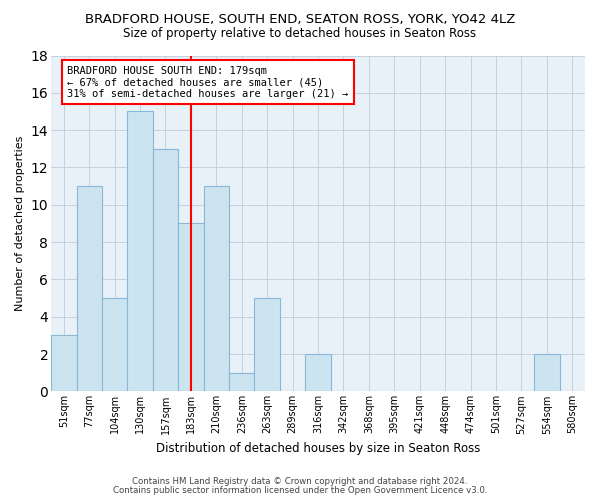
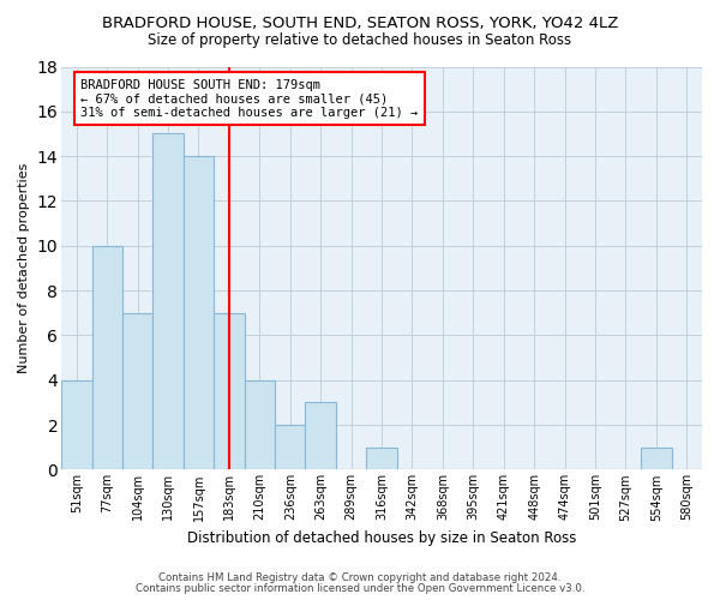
51sqm: 3 -> 4
77sqm: 11 -> 10
104sqm: 5 -> 7
157sqm: 13 -> 14
183sqm: 9 -> 7
210sqm: 11 -> 4
236sqm: 1 -> 2
263sqm: 5 -> 3
316sqm: 2 -> 1
554sqm: 2 -> 1
